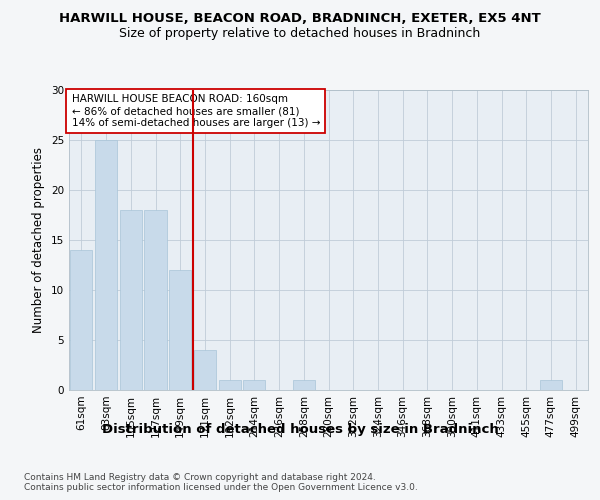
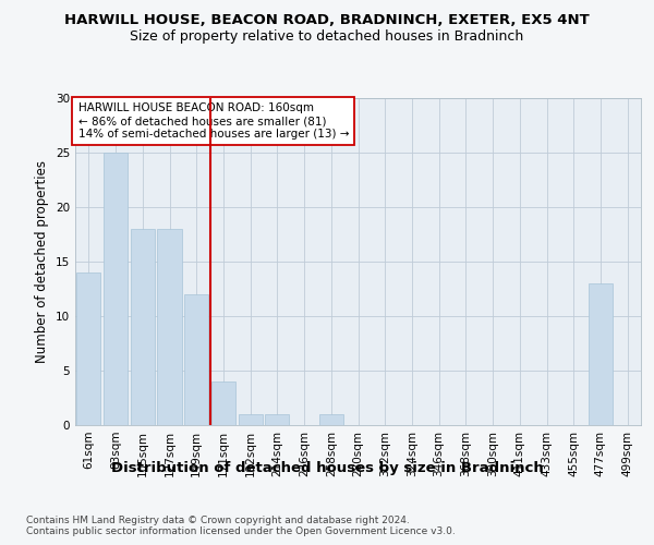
477sqm: 1 -> 13
